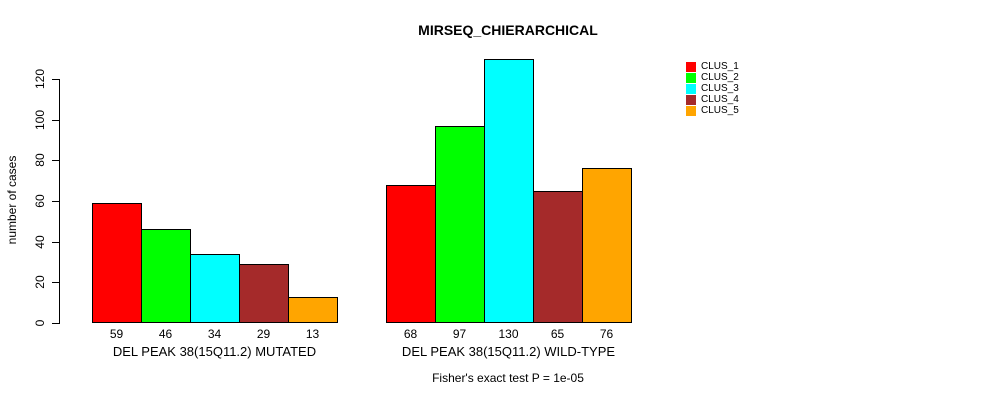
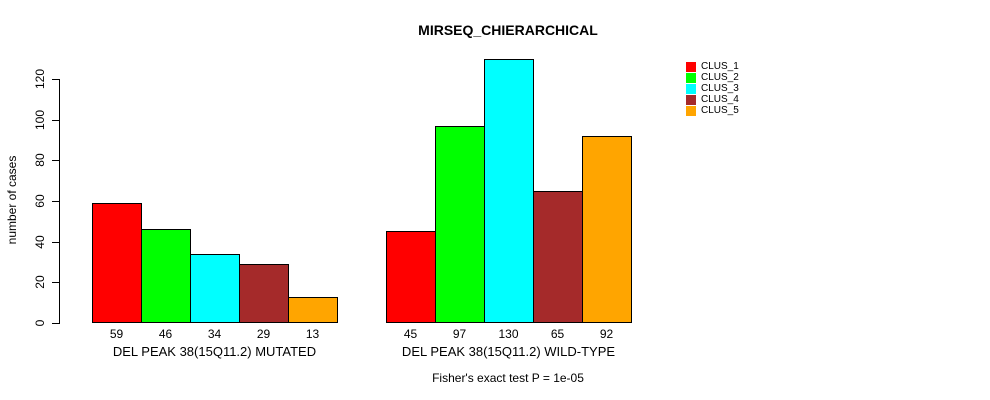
CLUS_1/DEL PEAK 38(15Q11.2) WILD-TYPE: 68 -> 45
CLUS_5/DEL PEAK 38(15Q11.2) WILD-TYPE: 76 -> 92
